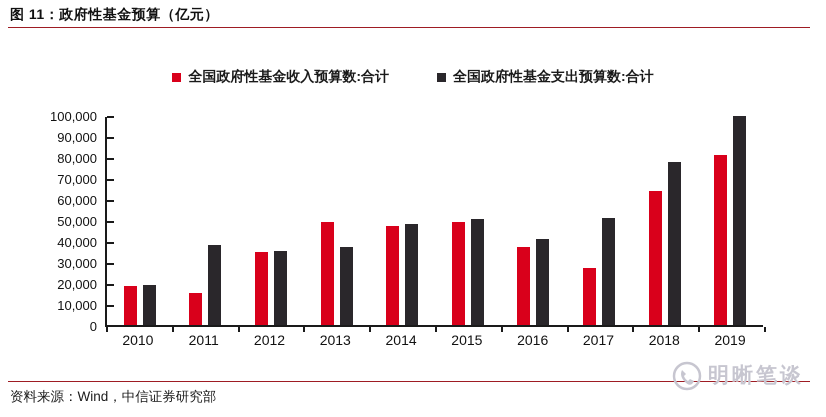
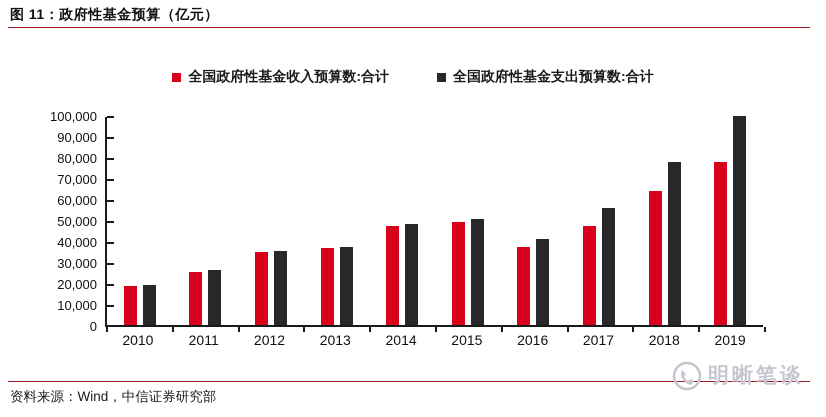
全国政府性基金收入预算数:合计/2011: 15000 -> 25000
全国政府性基金支出预算数:合计/2011: 38000 -> 26000
全国政府性基金收入预算数:合计/2013: 49000 -> 37000
全国政府性基金收入预算数:合计/2017: 27000 -> 47000
全国政府性基金支出预算数:合计/2017: 51000 -> 56000
全国政府性基金收入预算数:合计/2019: 81000 -> 78000
